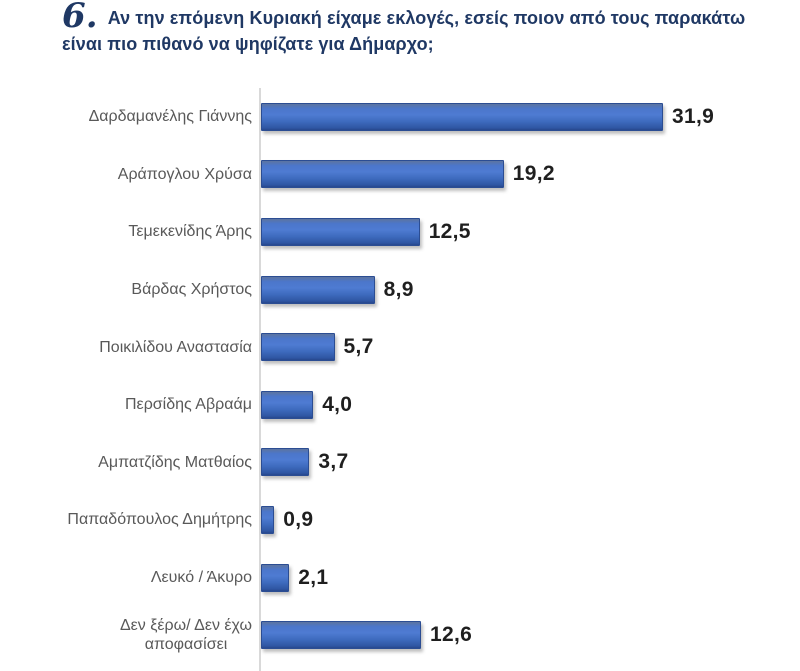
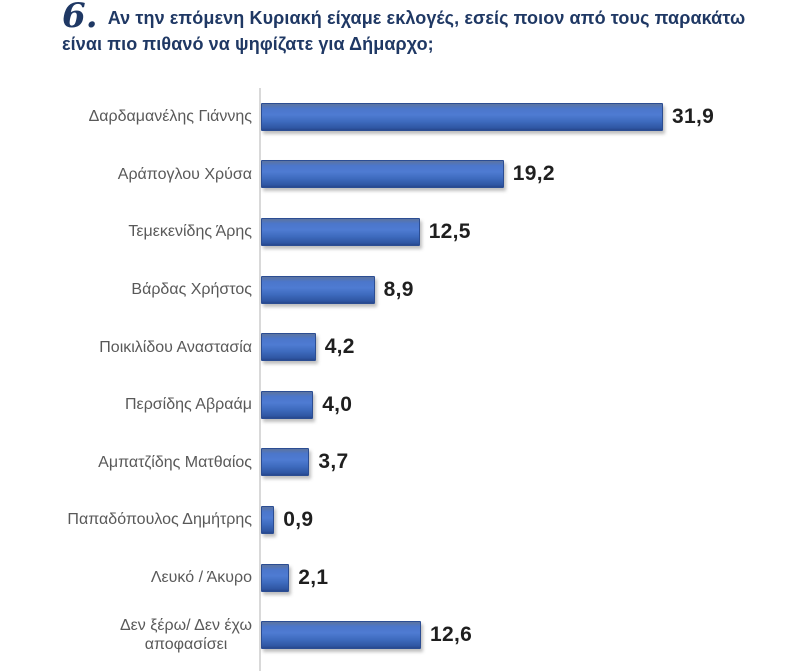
Ποικιλίδου Αναστασία: 5,7 -> 4,2
